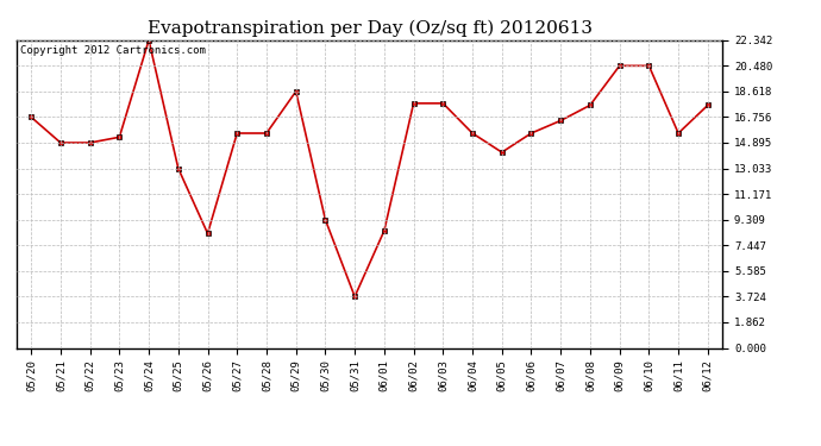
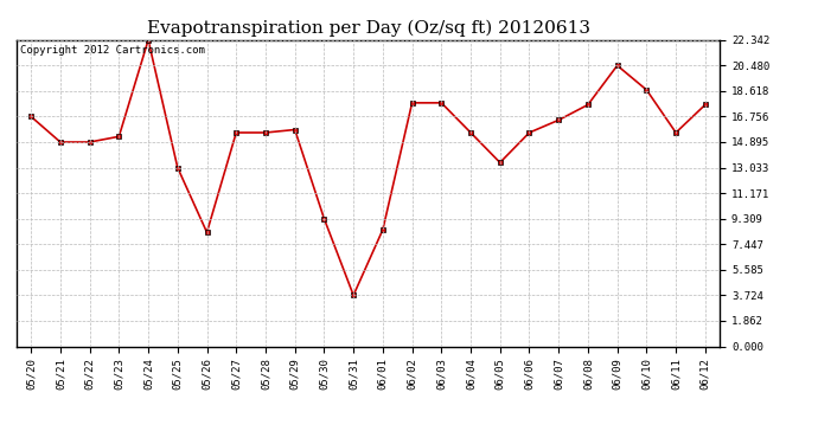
05/29: 18.6 -> 15.8
06/05: 14.2 -> 13.4
06/10: 20.5 -> 18.7
